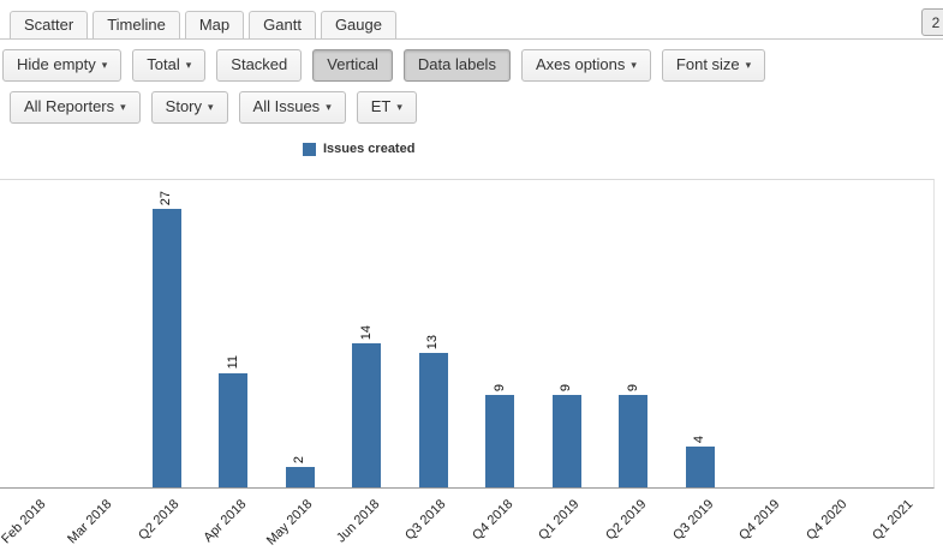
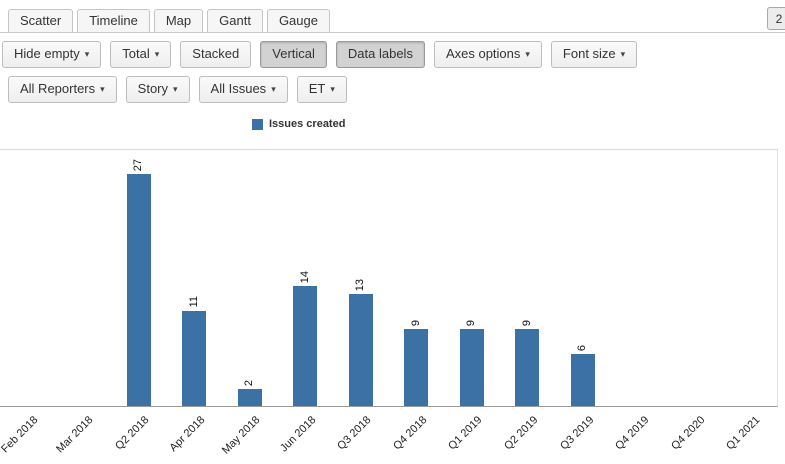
Q3 2019: 4 -> 6
